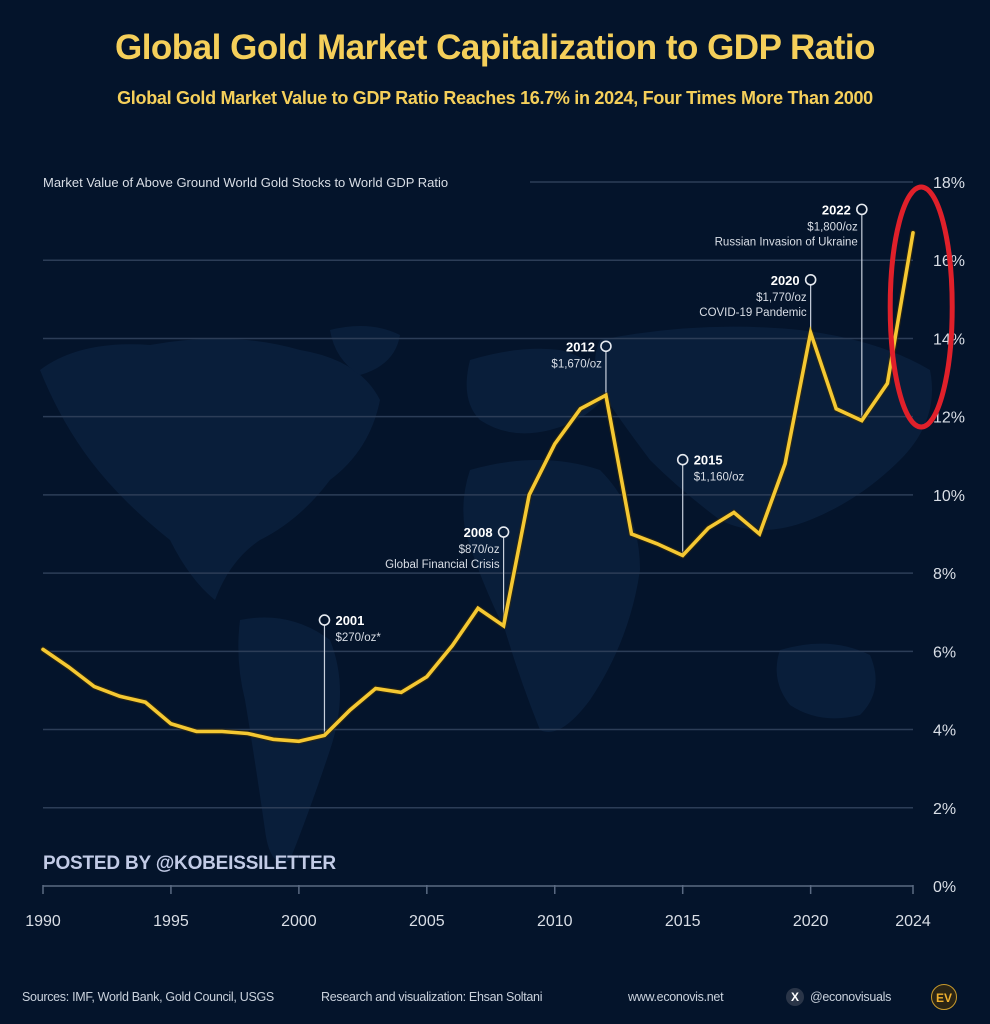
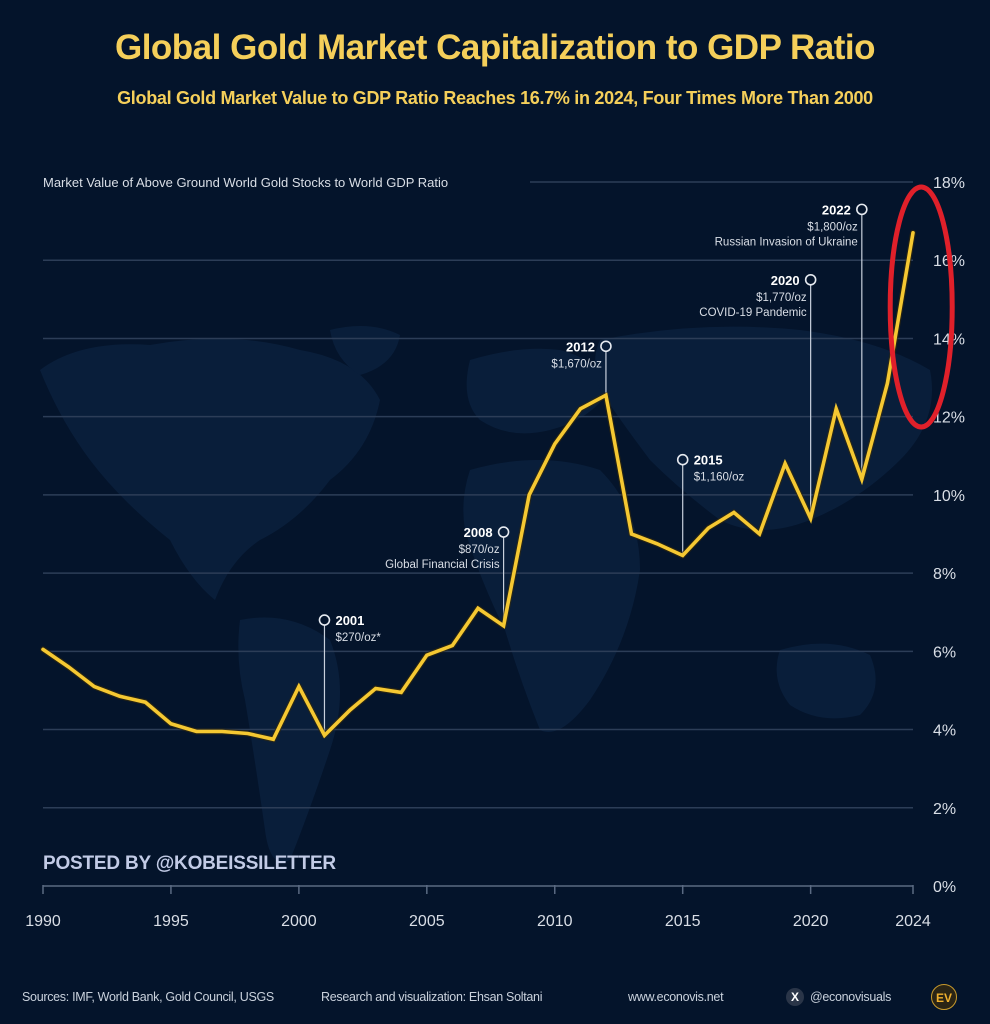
2000: 3.7% -> 5.1%
2005: 5.3% -> 5.9%
2020: 14.2% -> 9.4%
2022: 11.9% -> 10.4%
